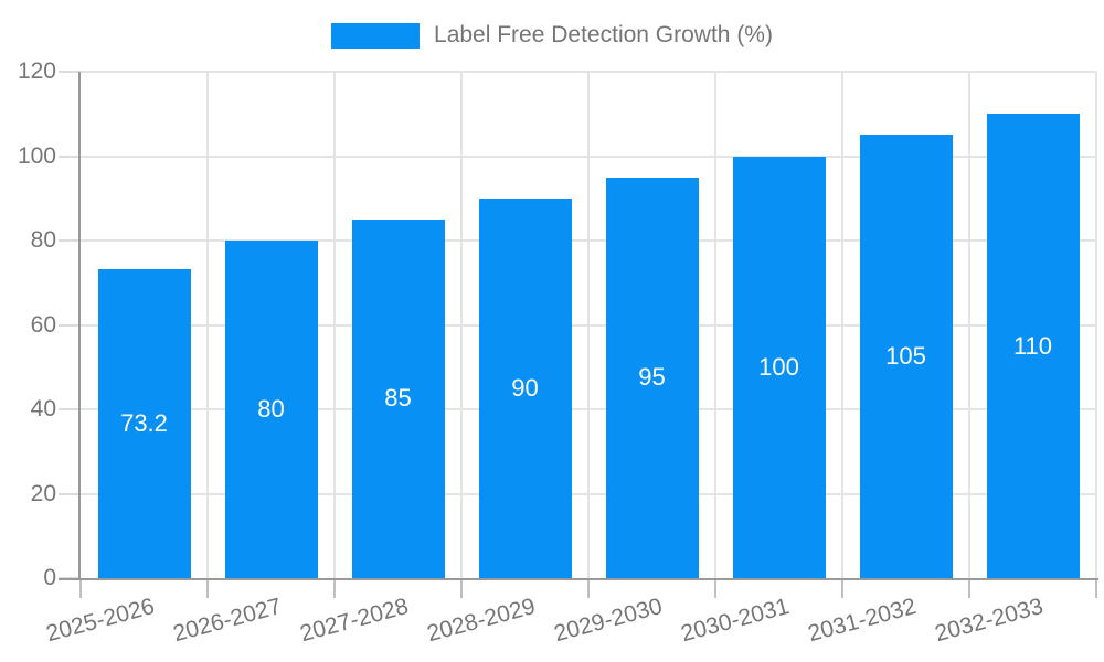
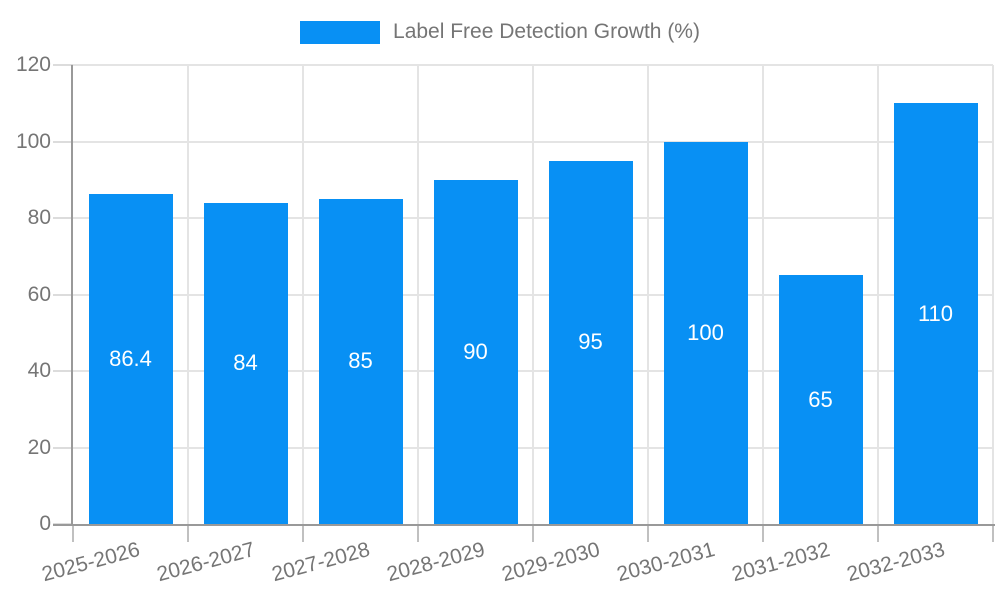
2025-2026: 73.2 -> 86.4
2026-2027: 80 -> 84
2031-2032: 105 -> 65
